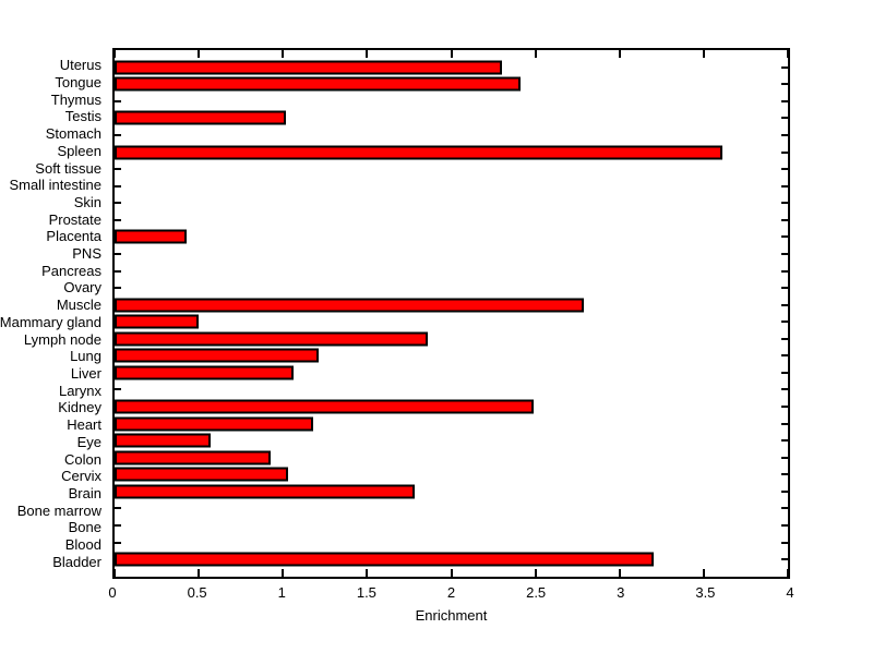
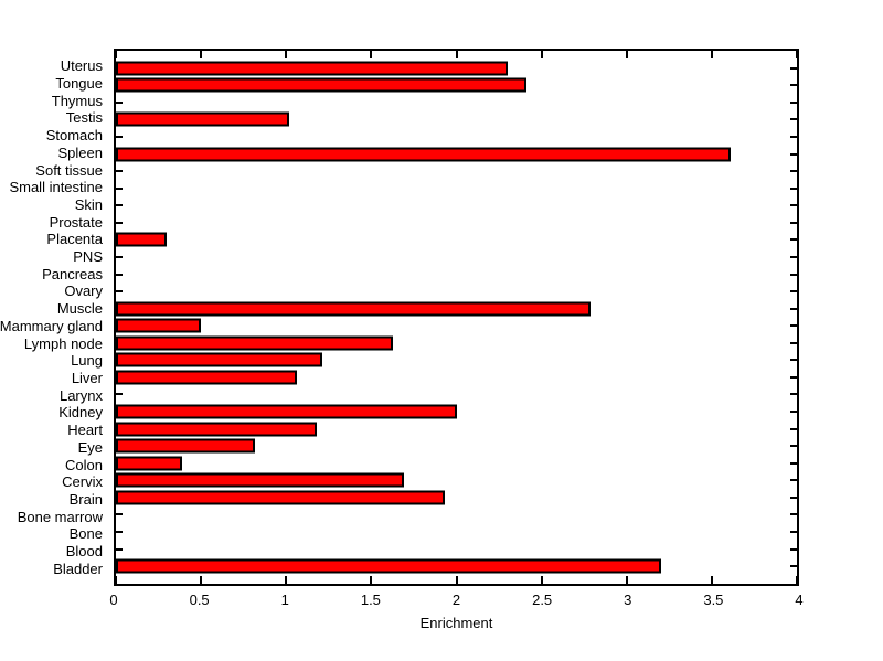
Placenta: 0.43 -> 0.30
Lymph node: 1.86 -> 1.63
Kidney: 2.49 -> 2.00
Eye: 0.57 -> 0.82
Colon: 0.93 -> 0.39
Cervix: 1.03 -> 1.69
Brain: 1.78 -> 1.93
